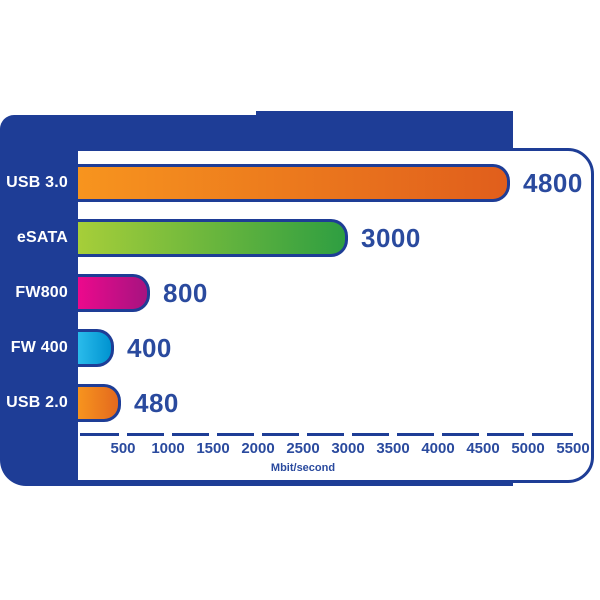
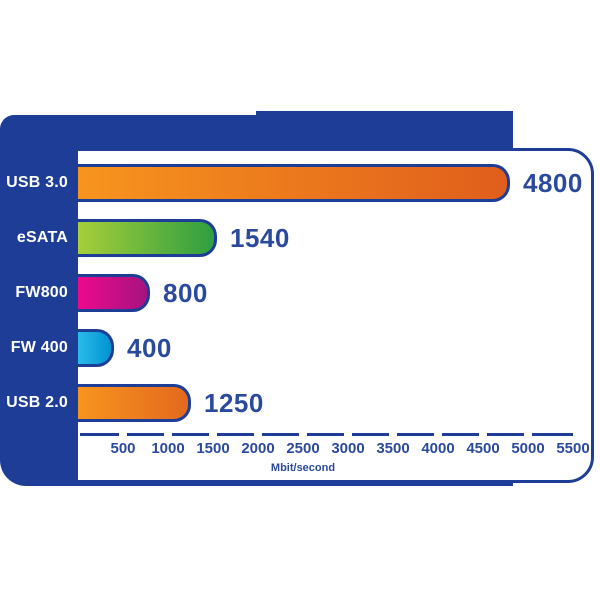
eSATA: 3000 -> 1540
USB 2.0: 480 -> 1250
